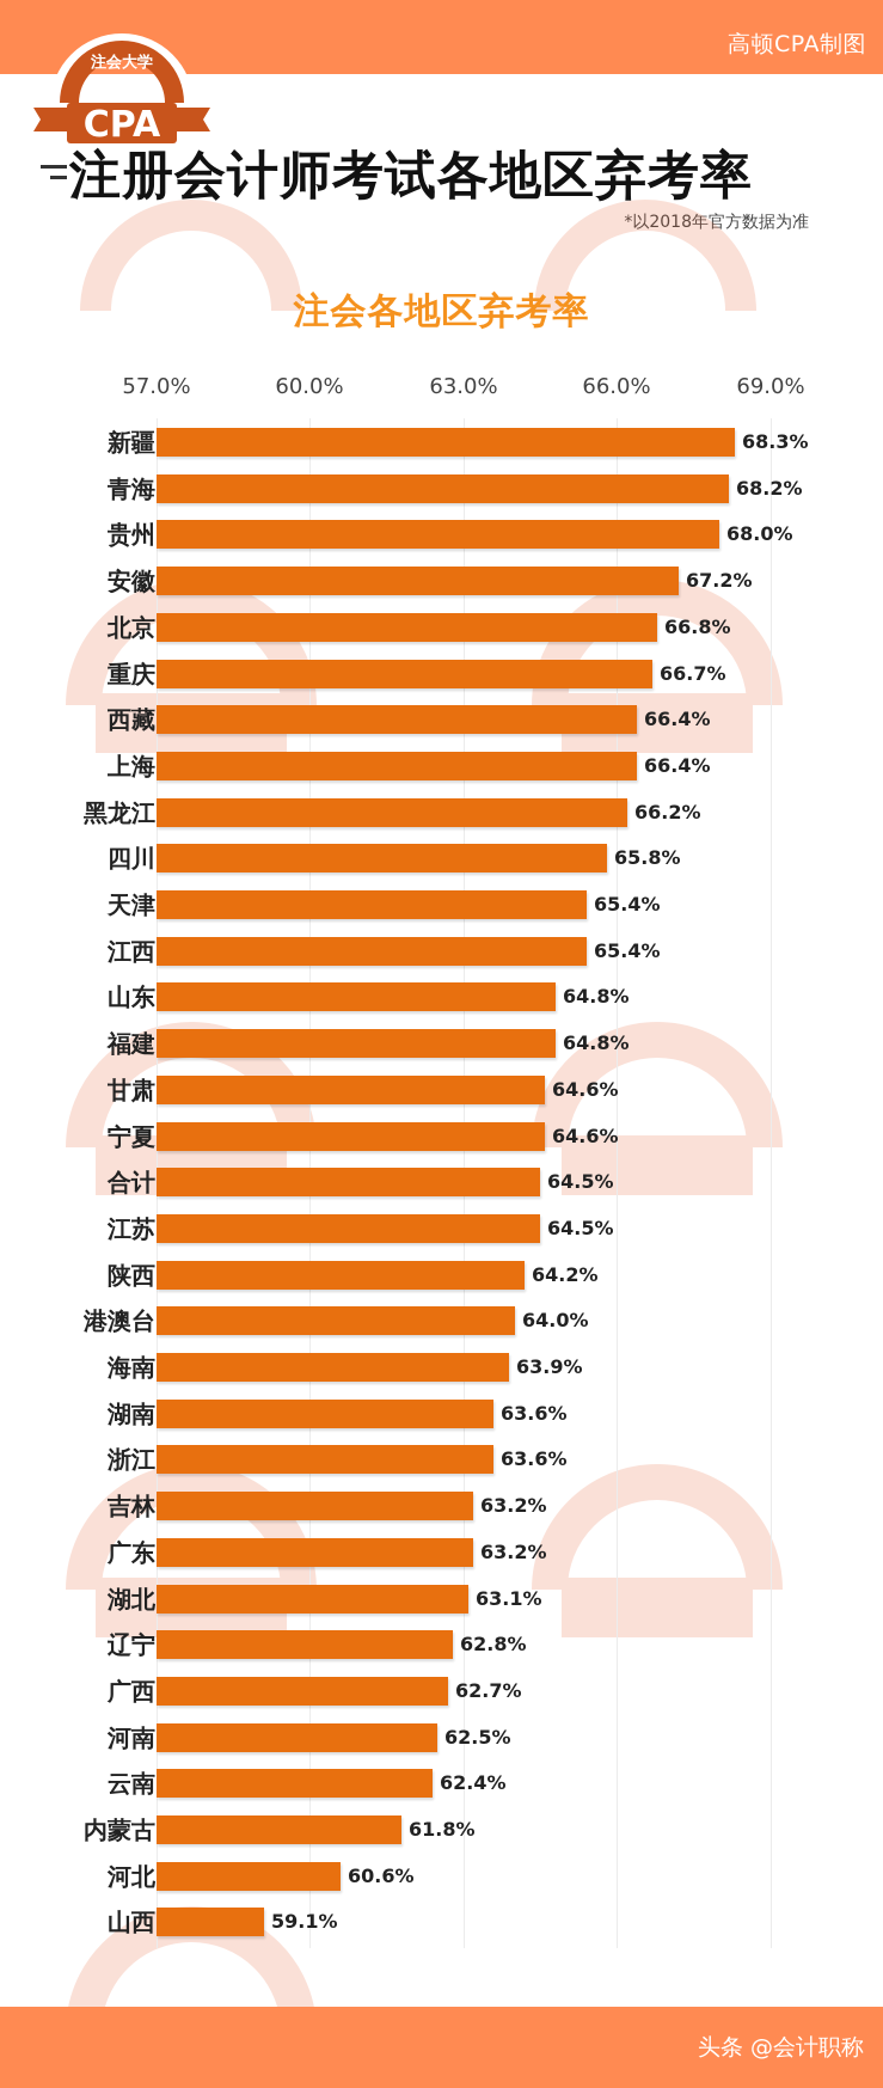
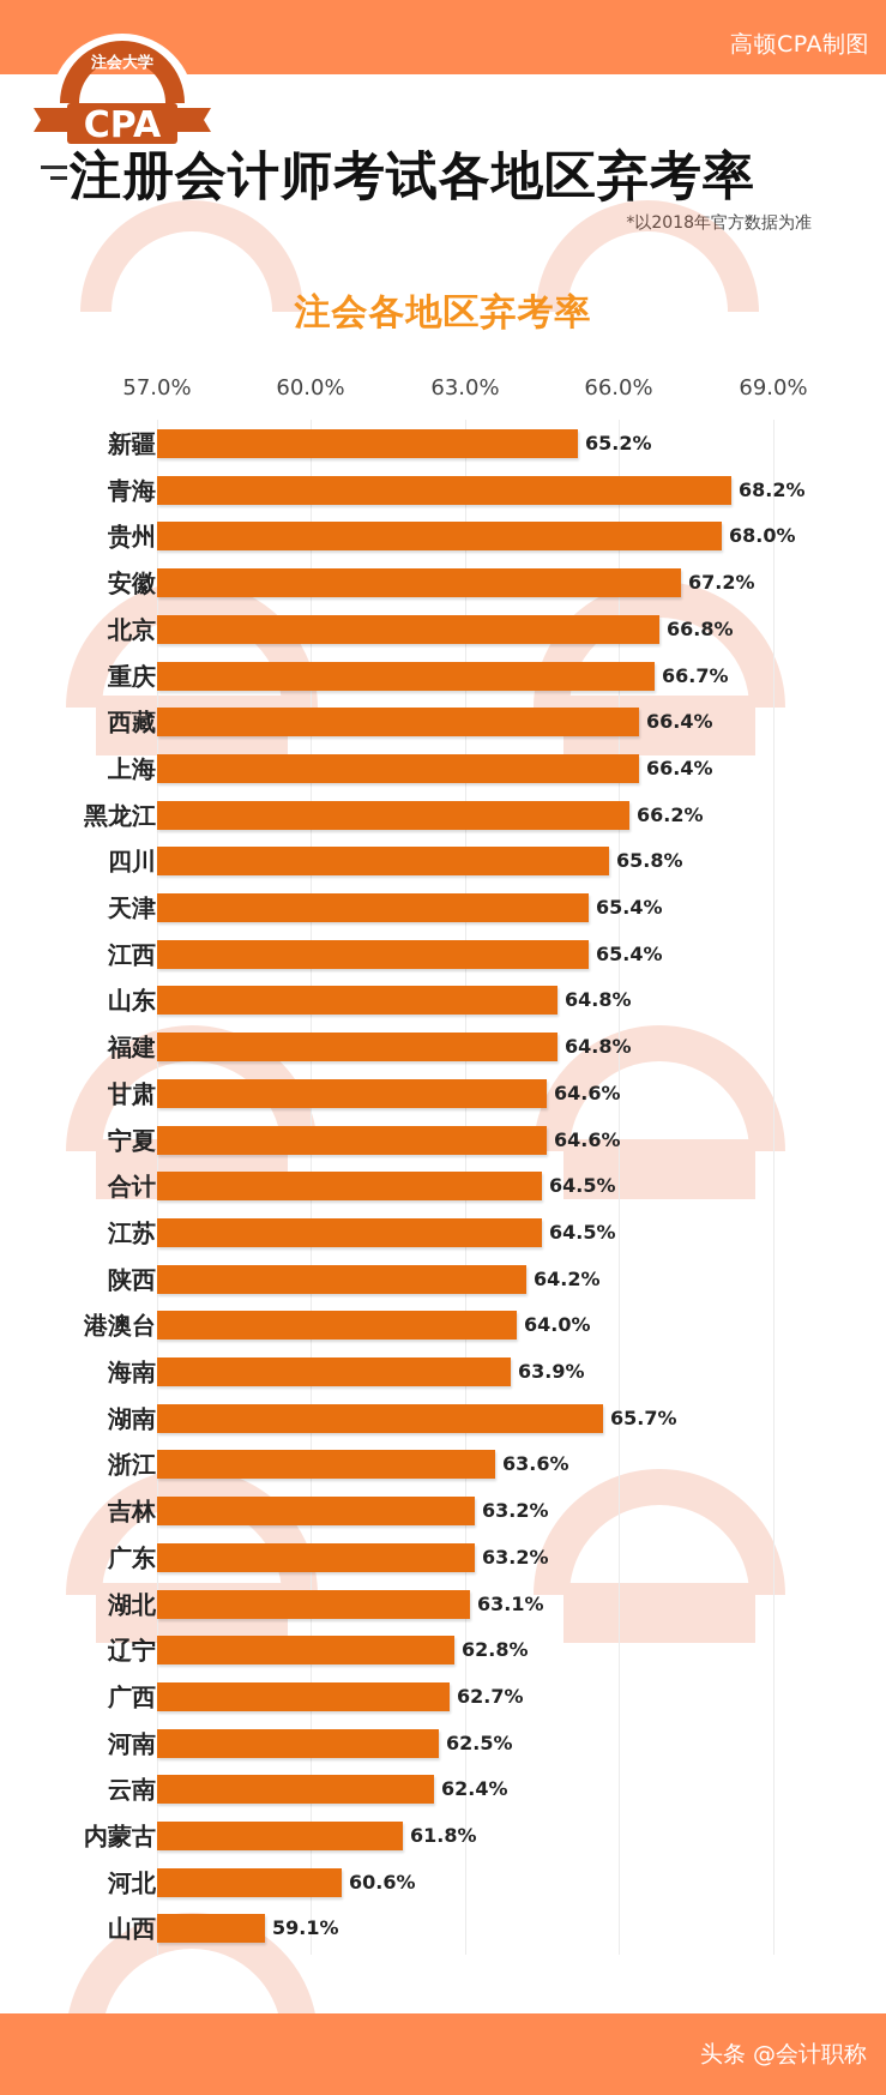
新疆: 68.3% -> 65.2%
湖南: 63.6% -> 65.7%
